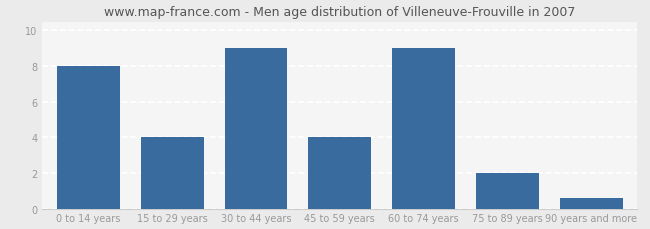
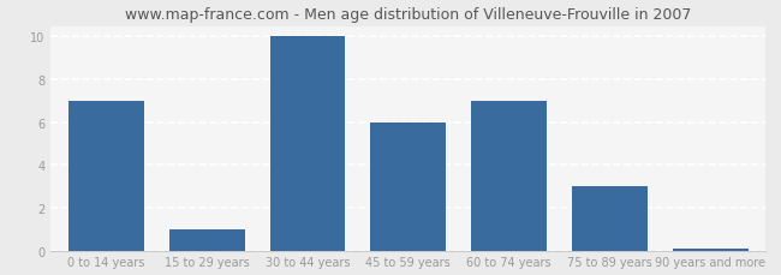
0 to 14 years: 8.0 -> 7.0
15 to 29 years: 4.0 -> 1.0
30 to 44 years: 9.0 -> 10.0
45 to 59 years: 4.0 -> 6.0
60 to 74 years: 9.0 -> 7.0
75 to 89 years: 2.0 -> 3.0
90 years and more: 0.6 -> 0.1
